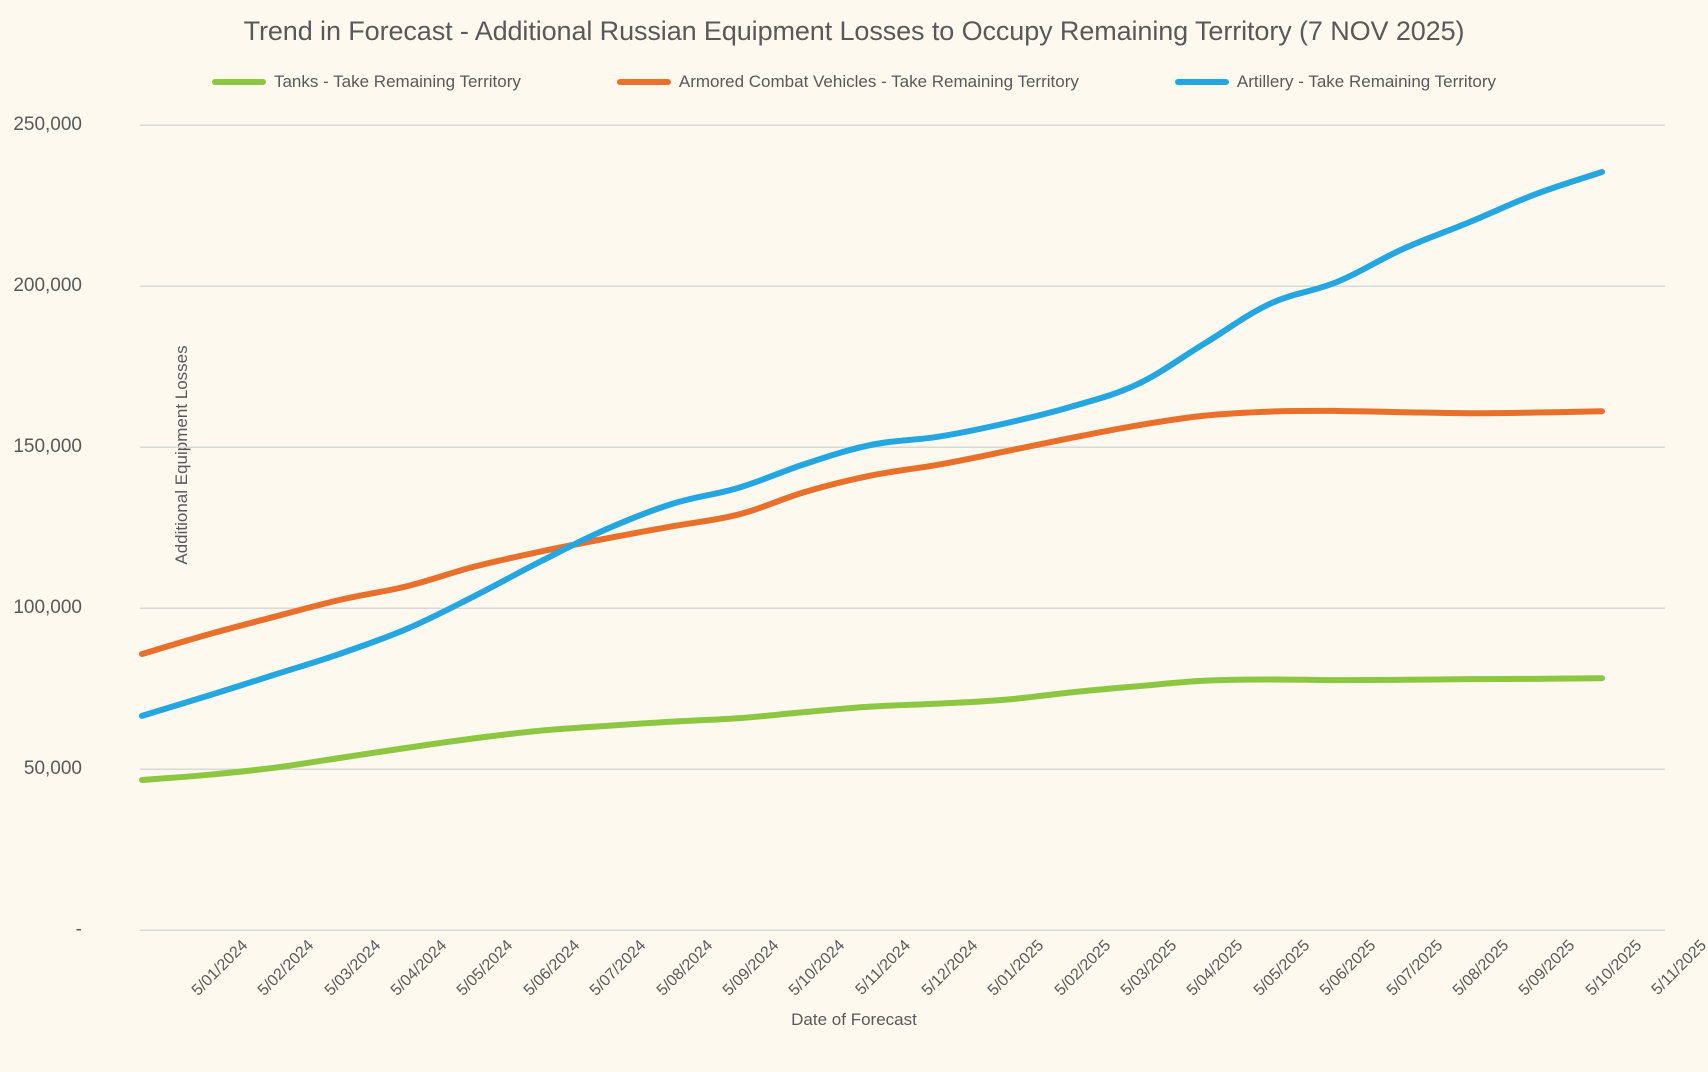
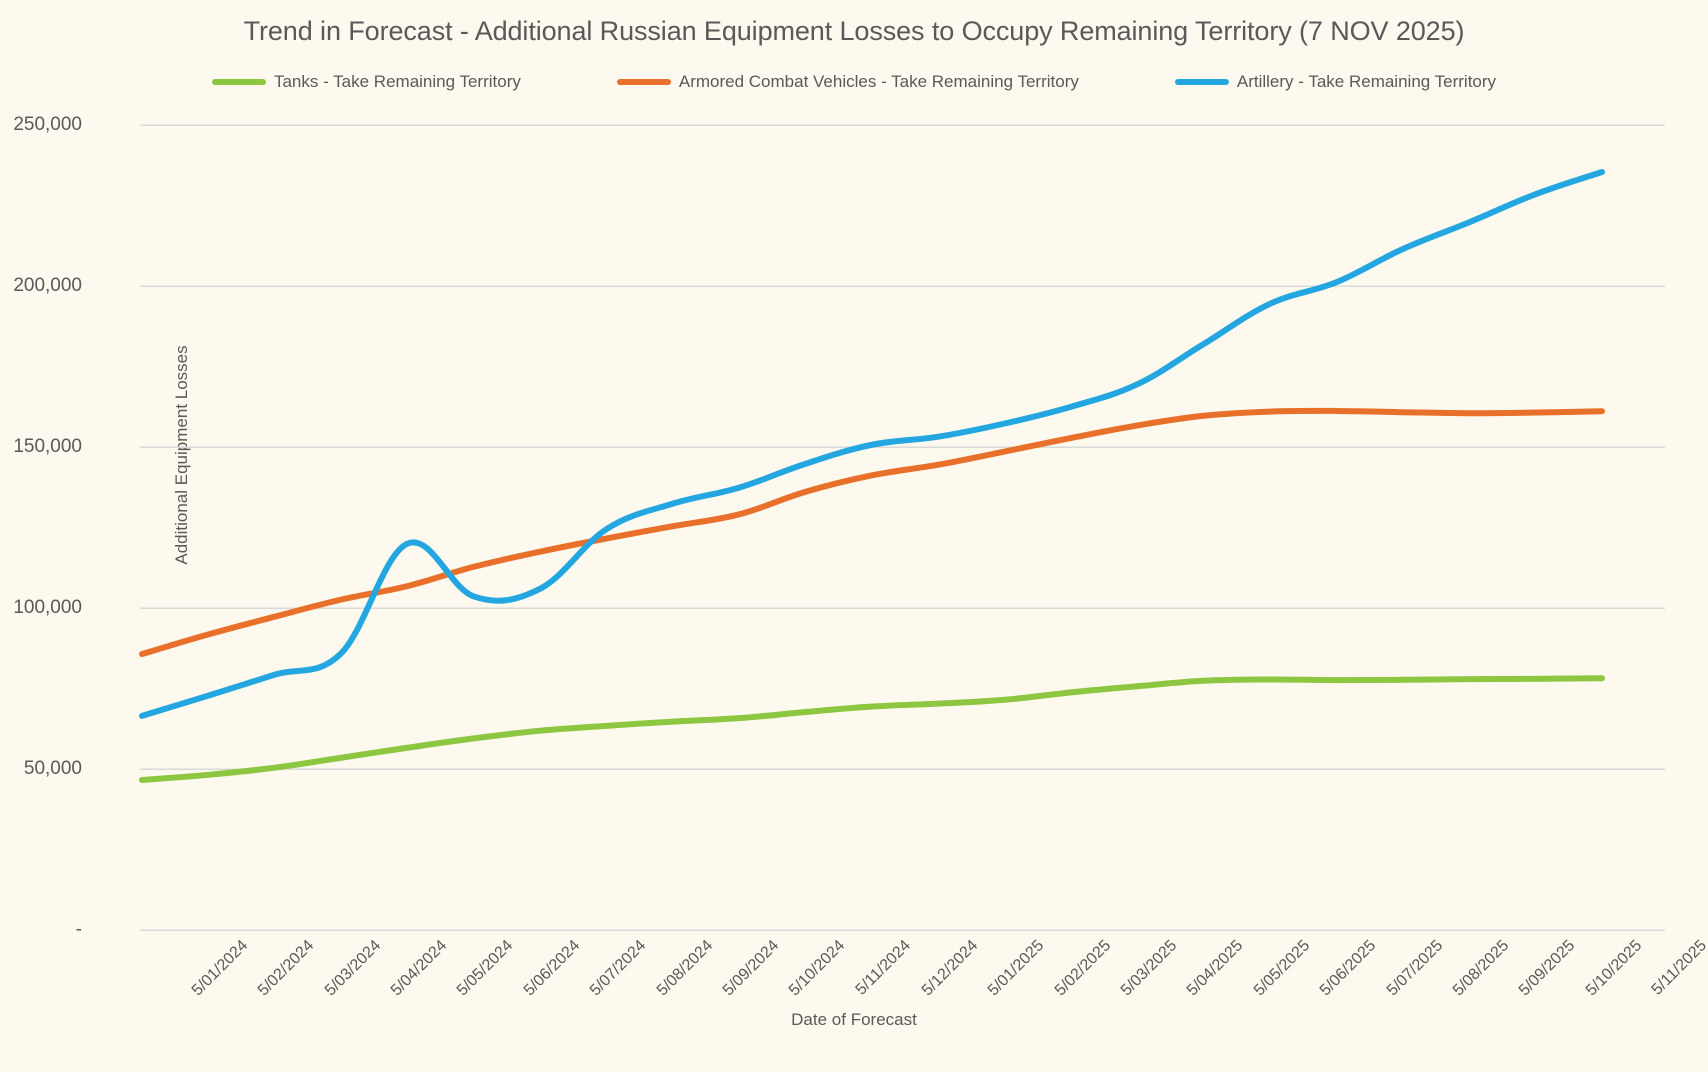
Artillery - Take Remaining Territory/5/05/2024: 94000 -> 120000
Artillery - Take Remaining Territory/5/07/2024: 114000 -> 106000
